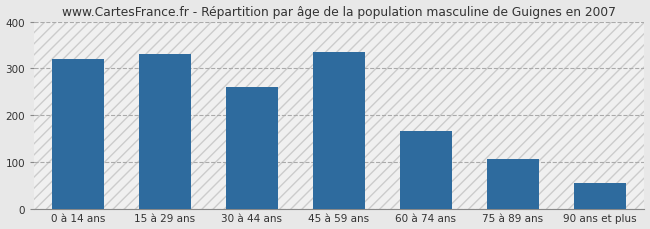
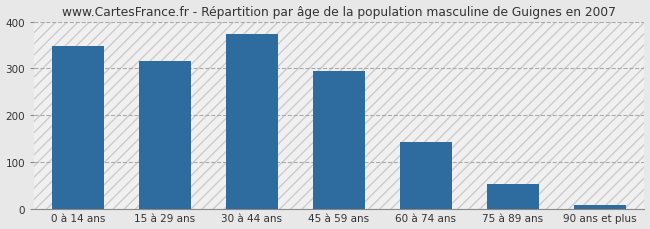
0 à 14 ans: 320 -> 348
15 à 29 ans: 330 -> 315
30 à 44 ans: 260 -> 373
45 à 59 ans: 335 -> 295
60 à 74 ans: 165 -> 143
75 à 89 ans: 105 -> 52
90 ans et plus: 55 -> 8
